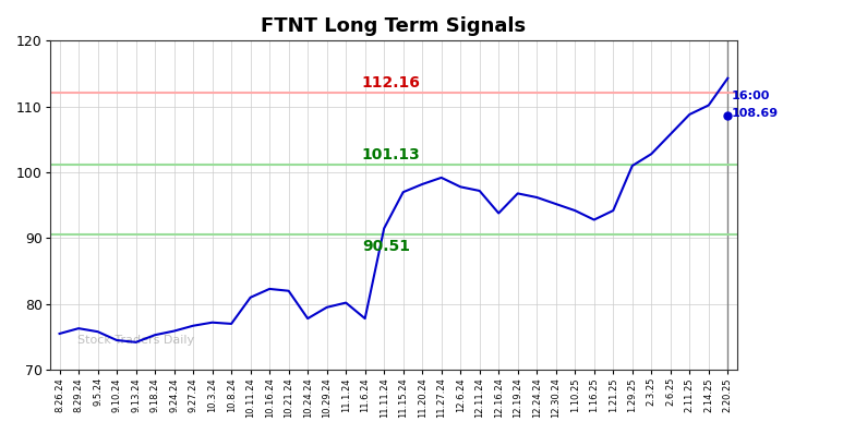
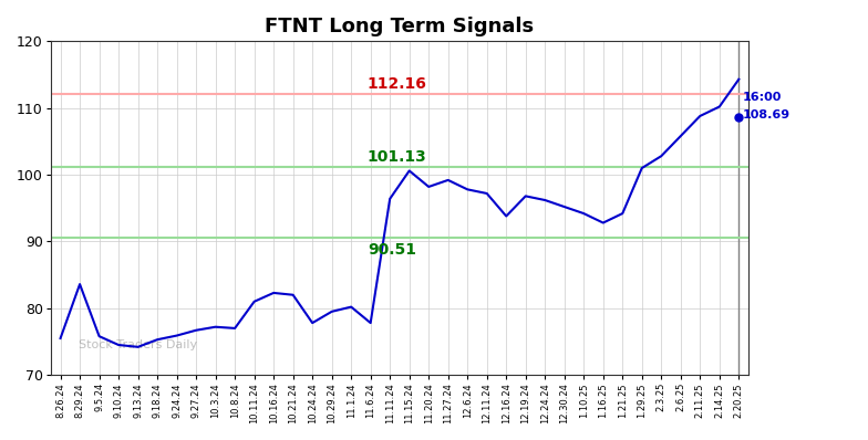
8.29.24: 76.3 -> 83.6
11.11.24: 91.5 -> 96.4
11.15.24: 97.0 -> 100.6
